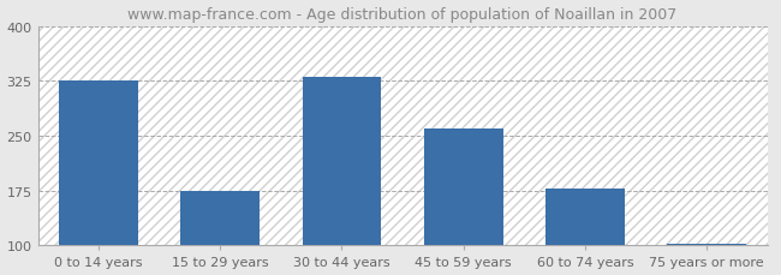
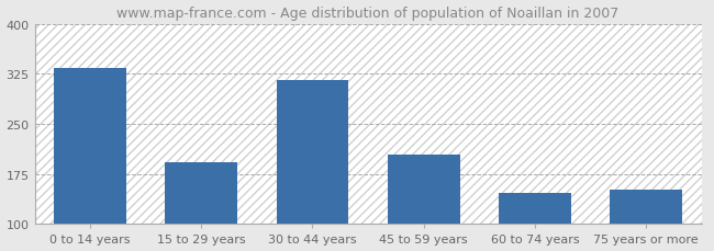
0 to 14 years: 325 -> 334
15 to 29 years: 175 -> 192
30 to 44 years: 331 -> 316
45 to 59 years: 260 -> 204
60 to 74 years: 178 -> 146
75 years or more: 103 -> 152
